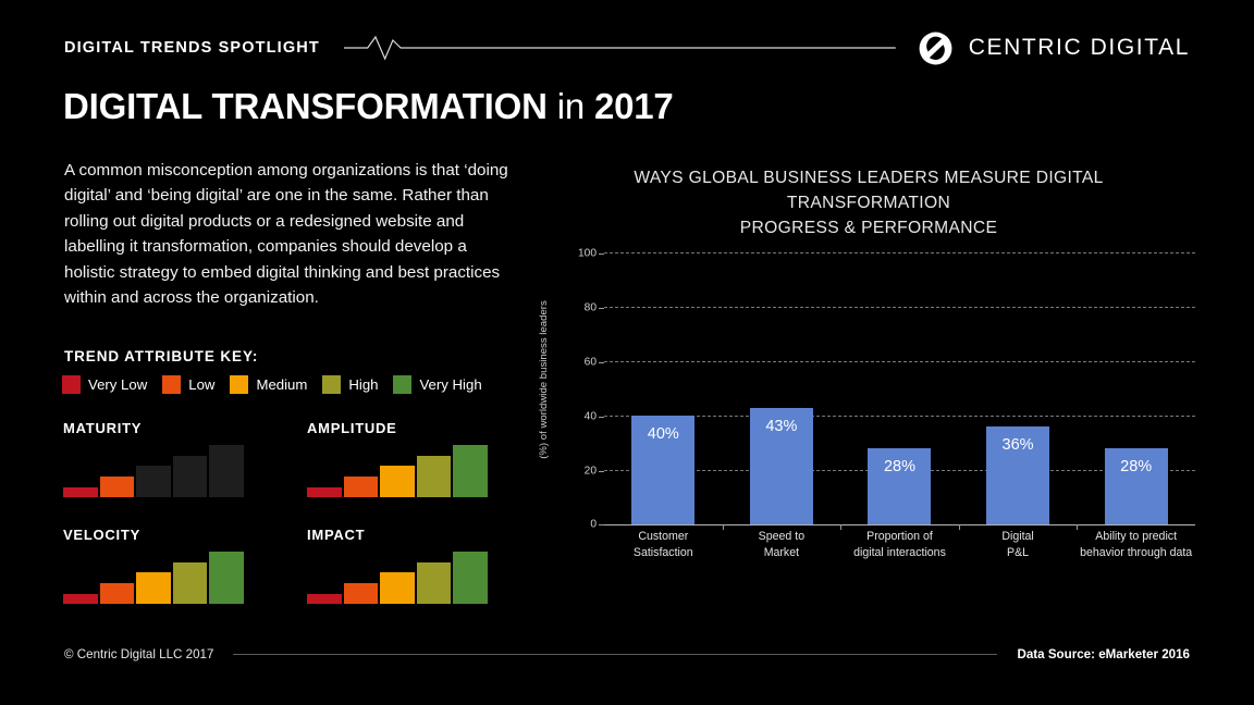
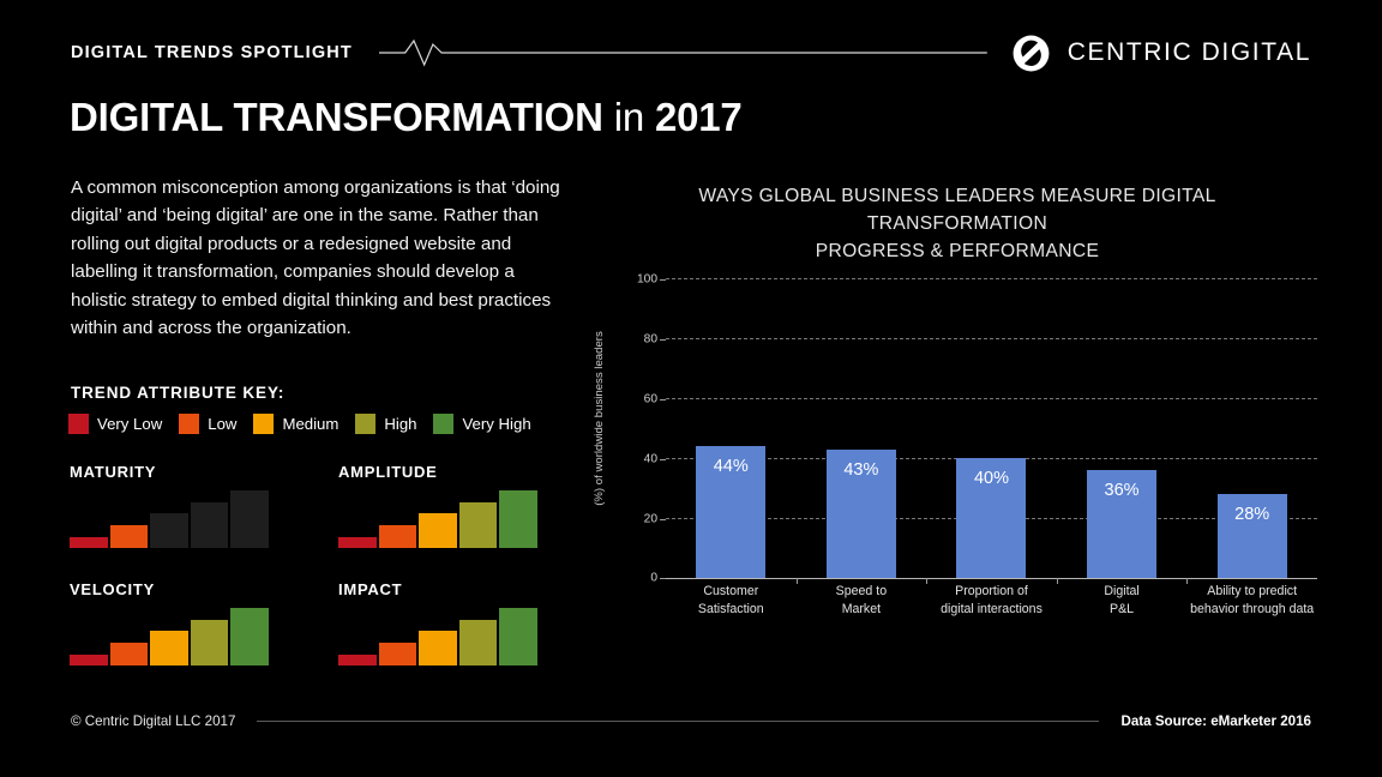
Customer Satisfaction: 40% -> 44%
Proportion of digital interactions: 28% -> 40%
